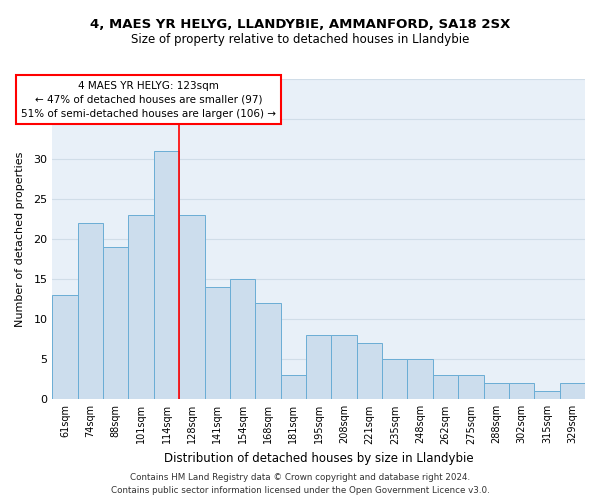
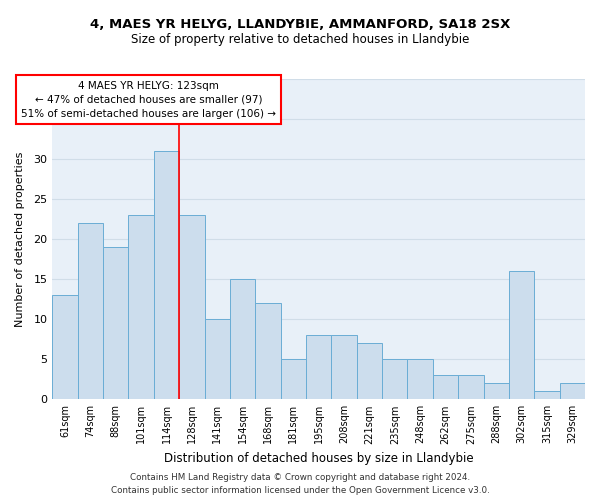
141sqm: 14 -> 10
181sqm: 3 -> 5
302sqm: 2 -> 16
